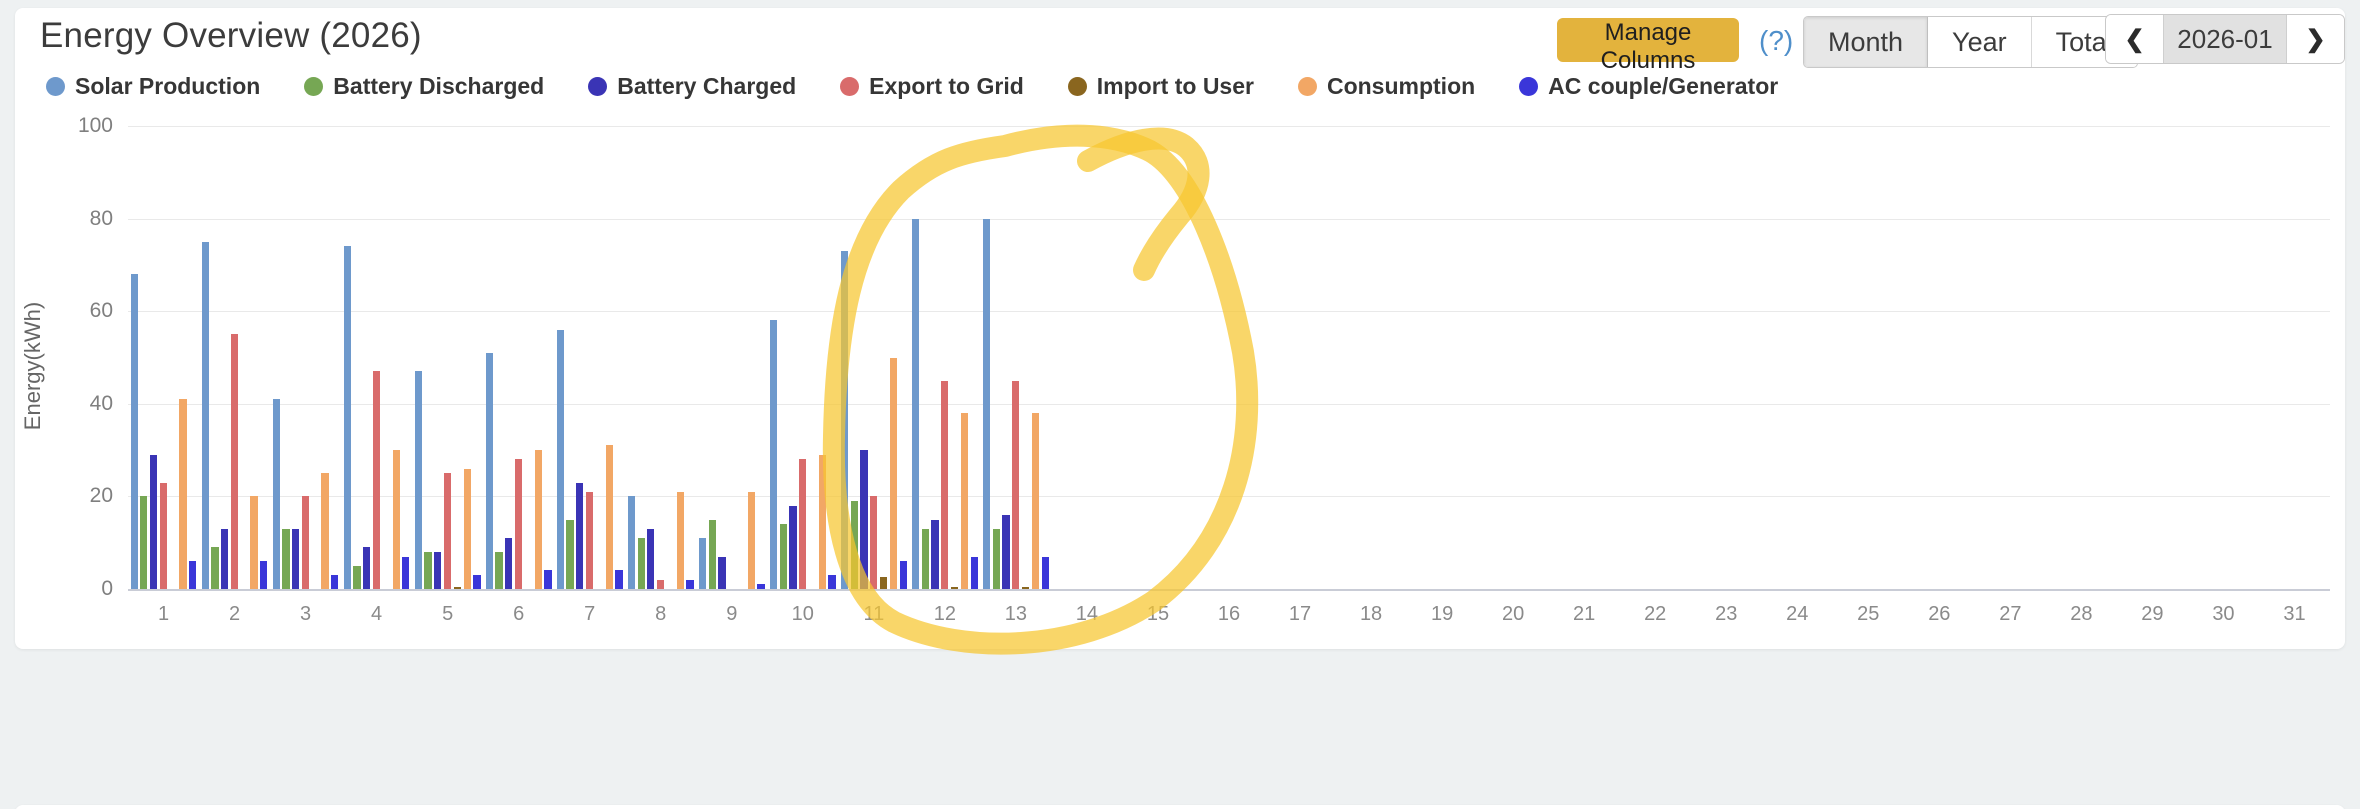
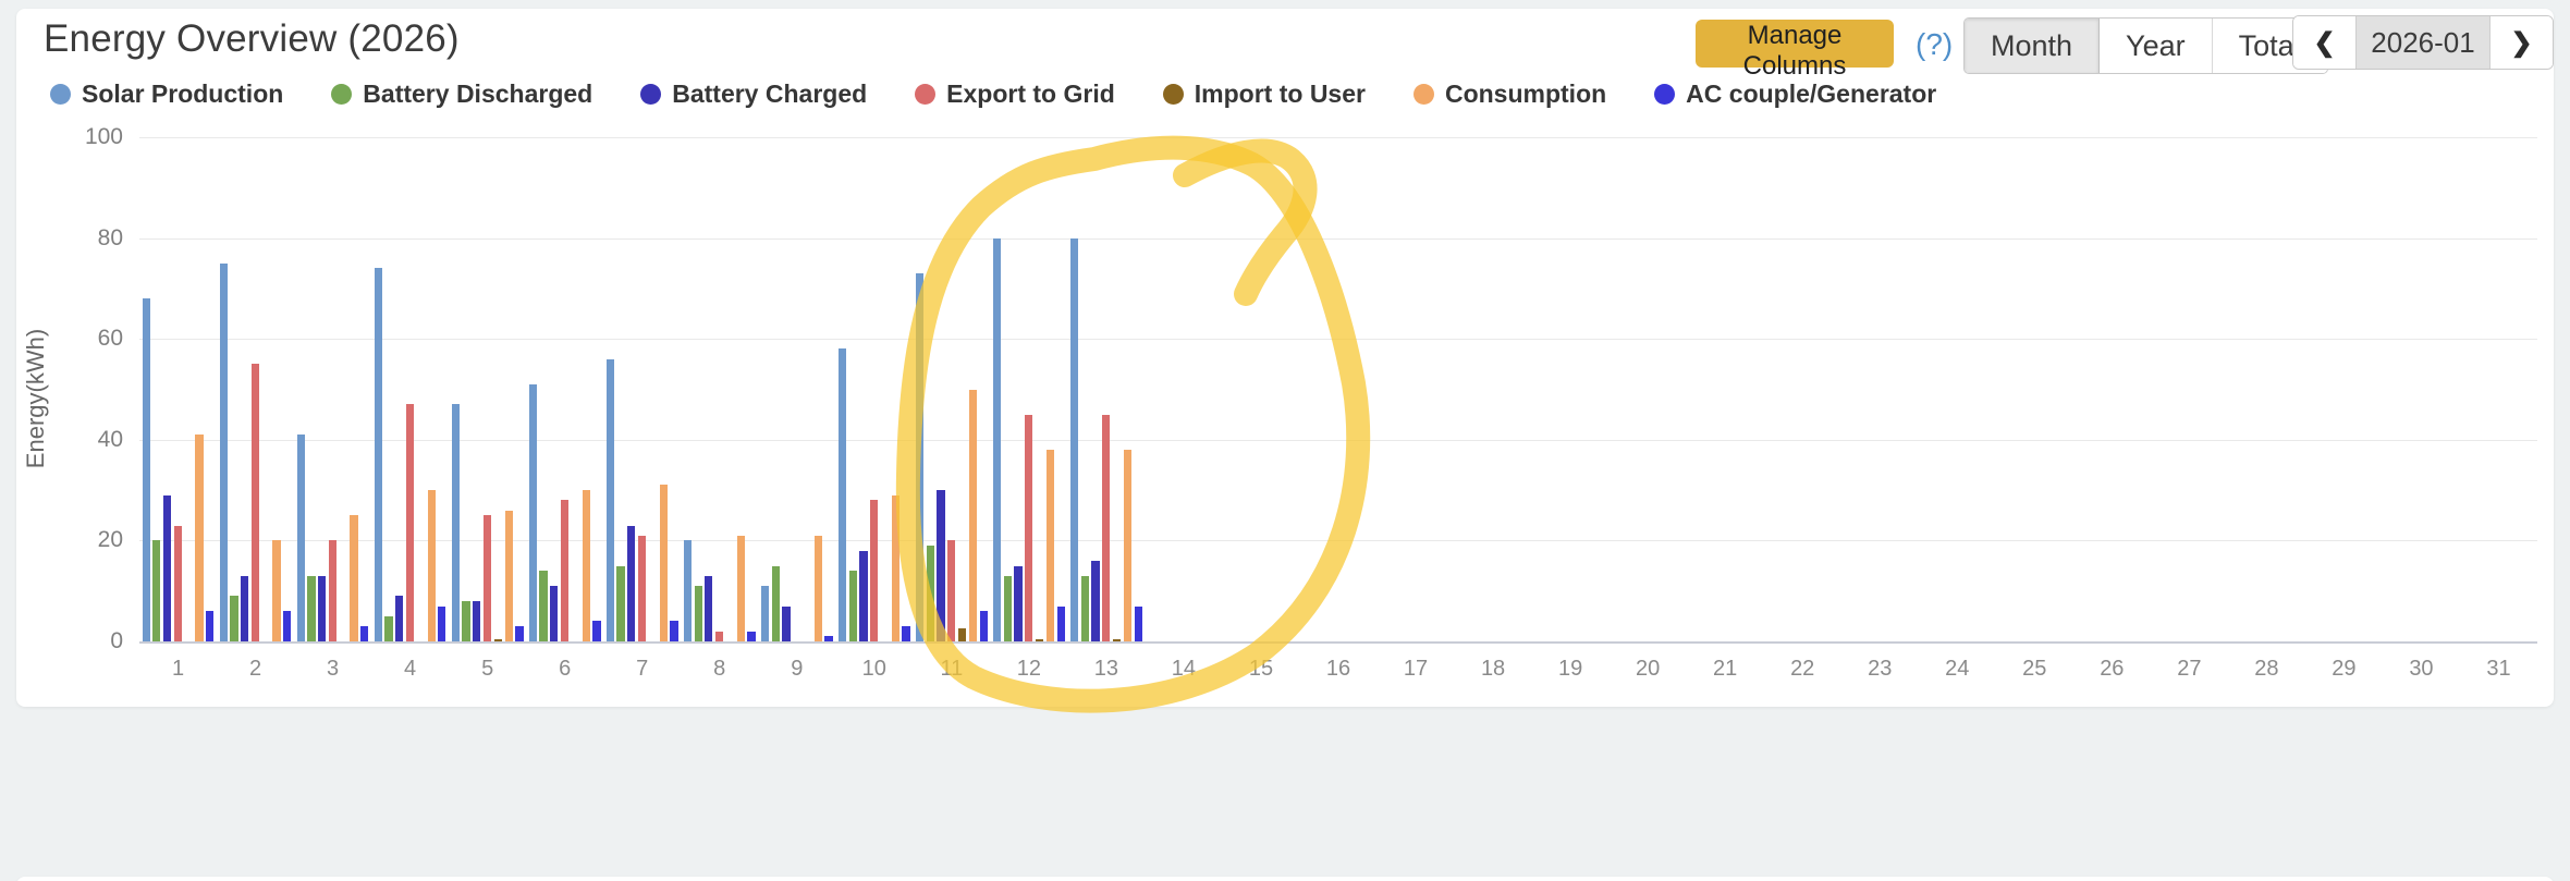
Battery Discharged/6: 8 -> 14
